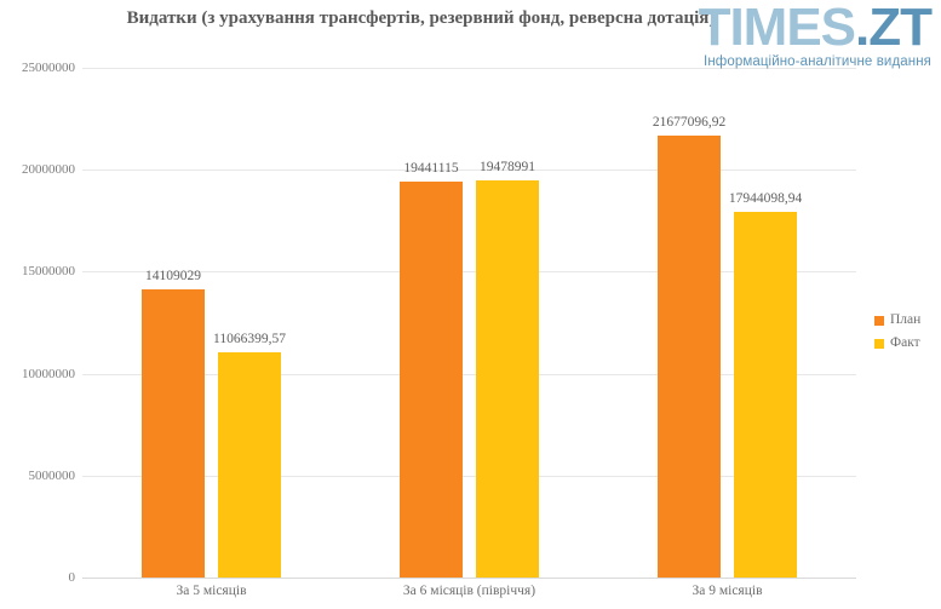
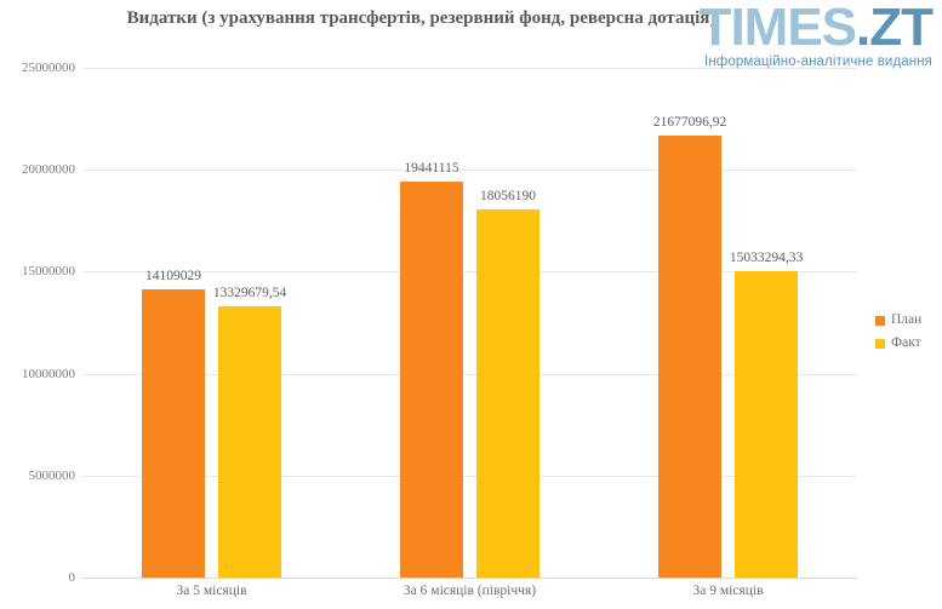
Факт/За 5 місяців: 11066399,57 -> 13329679,54
Факт/За 6 місяців (півріччя): 19478991 -> 18056190
Факт/За 9 місяців: 17944098,94 -> 15033294,33
